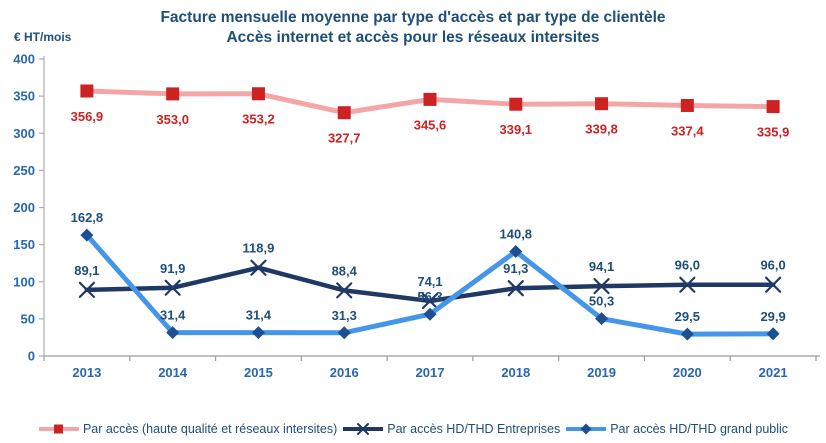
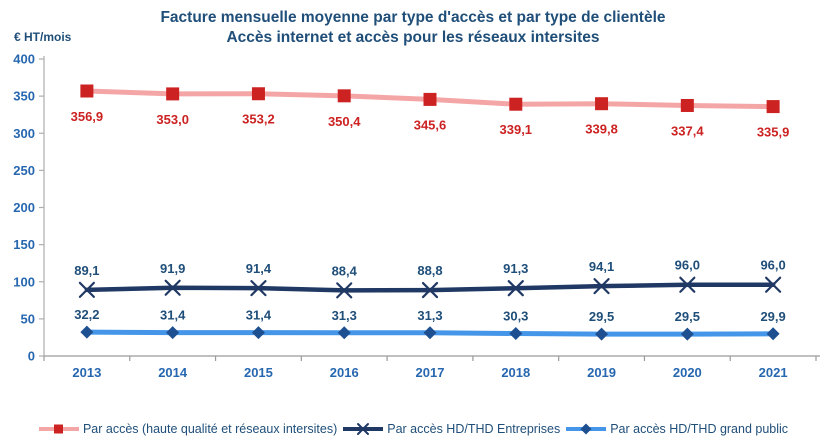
Par accès HD/THD grand public/2013: 162,8 -> 32,2
Par accès HD/THD Entreprises/2015: 118,9 -> 91,4
Par accès (haute qualité et réseaux intersites)/2016: 327,7 -> 350,4
Par accès HD/THD Entreprises/2017: 74,1 -> 88,8
Par accès HD/THD grand public/2017: 56,3 -> 31,3
Par accès HD/THD grand public/2018: 140,8 -> 30,3
Par accès HD/THD grand public/2019: 50,3 -> 29,5
